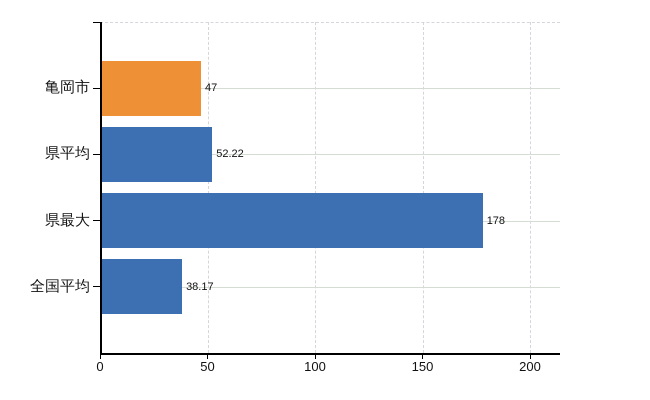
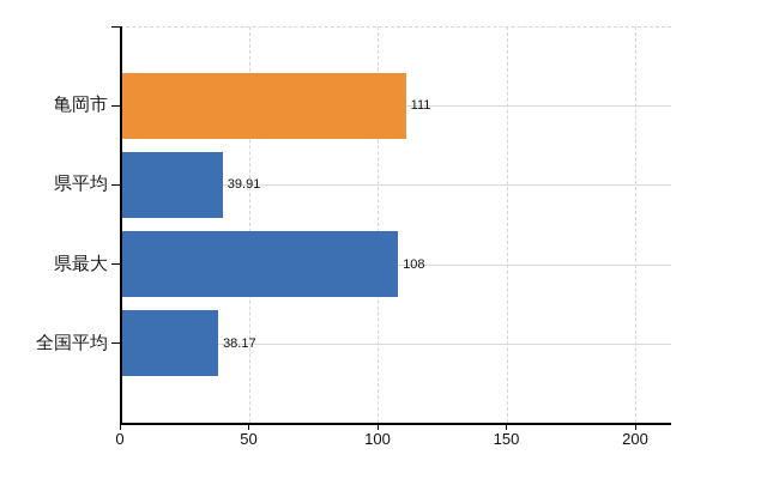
亀岡市: 47 -> 111
県平均: 52.22 -> 39.91
県最大: 178 -> 108
